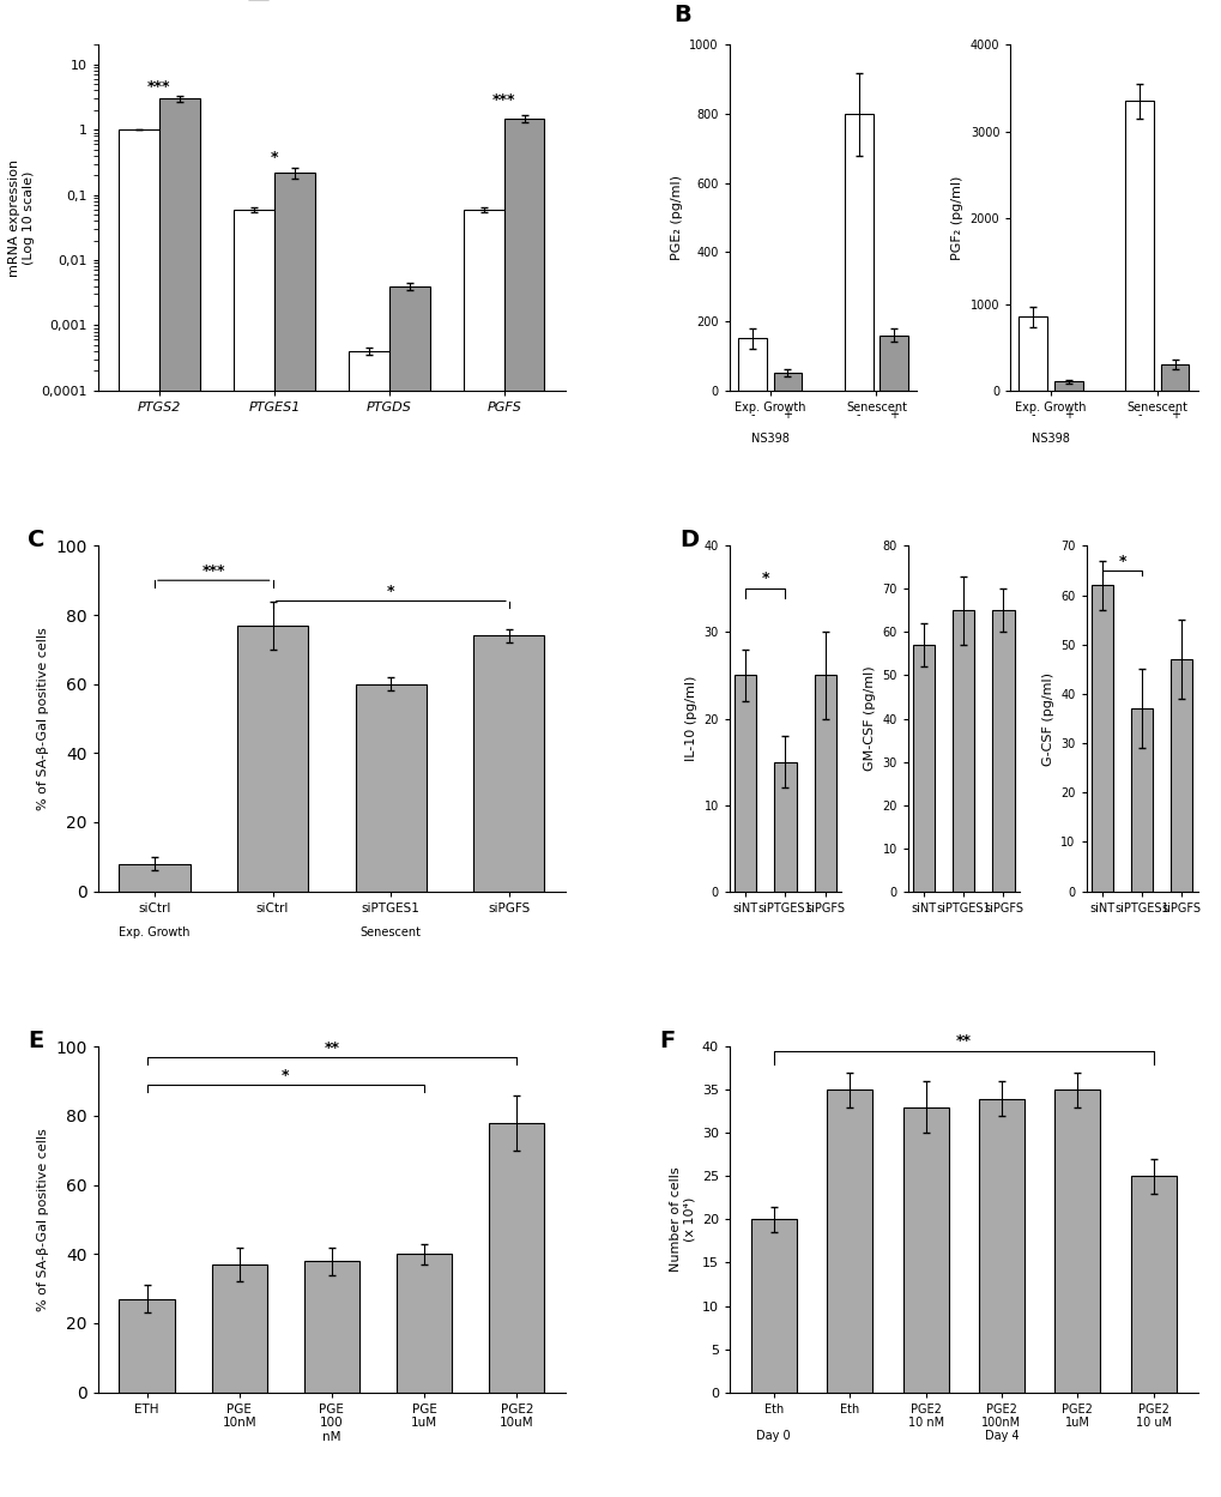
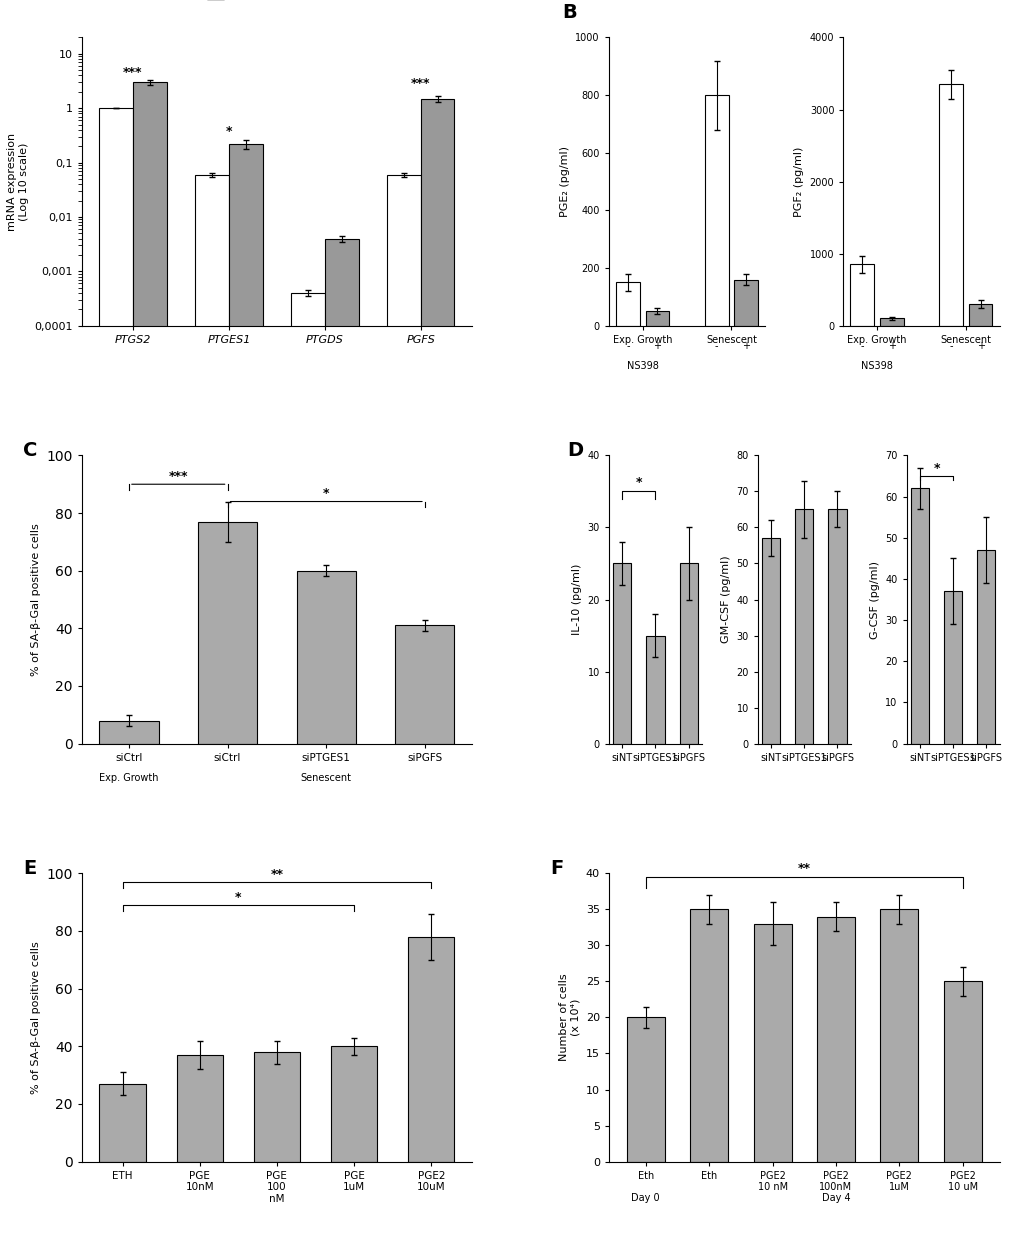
siPGFS: 74 -> 41
